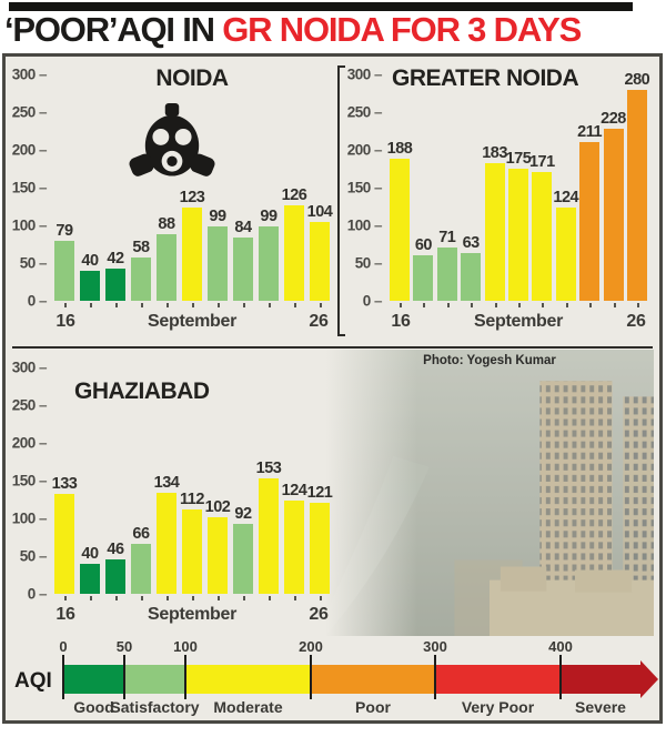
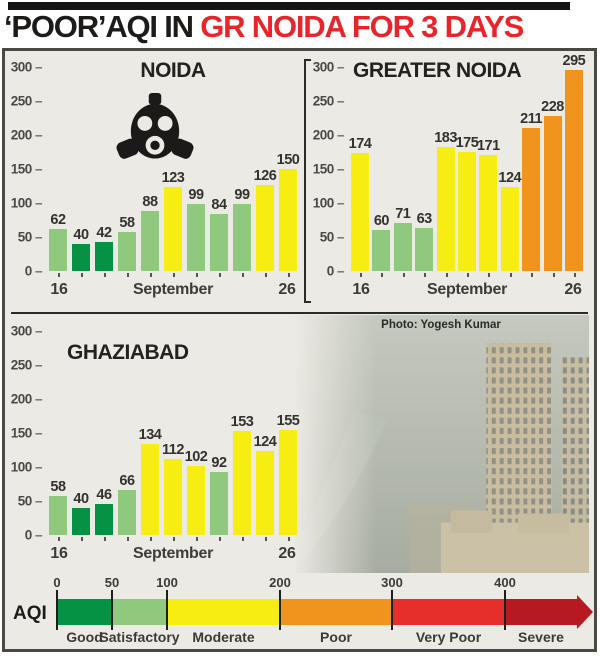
NOIDA/16: 79 -> 62
NOIDA/26: 104 -> 150
GREATER NOIDA/16: 188 -> 174
GREATER NOIDA/26: 280 -> 295
GHAZIABAD/16: 133 -> 58
GHAZIABAD/26: 121 -> 155
